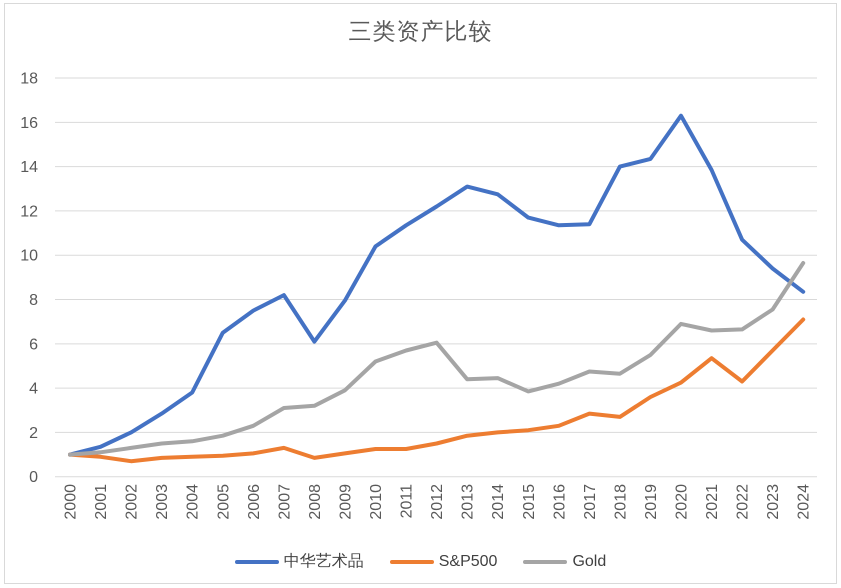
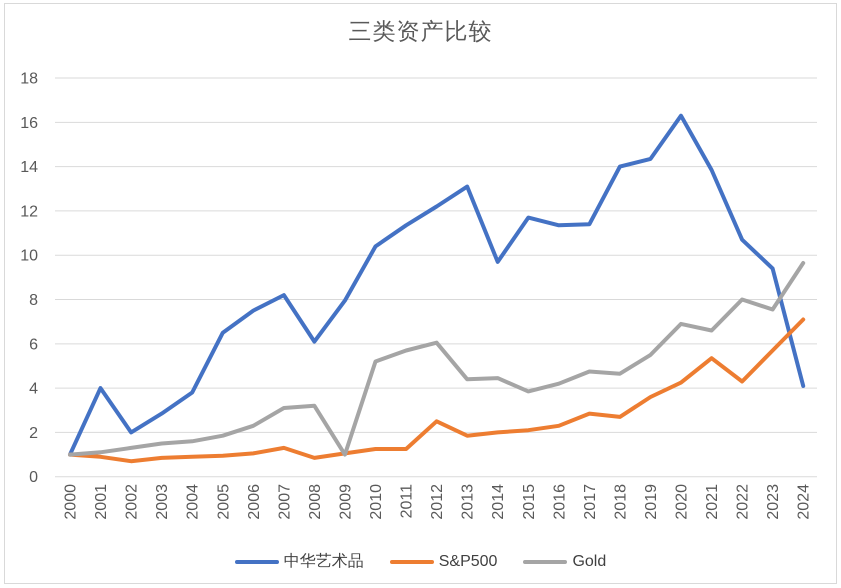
中华艺术品/2001: 1.4 -> 4.0
Gold/2009: 3.9 -> 1.0
S&P500/2012: 1.5 -> 2.5
中华艺术品/2014: 12.8 -> 9.7
Gold/2022: 6.7 -> 8.0
中华艺术品/2024: 8.3 -> 4.1
